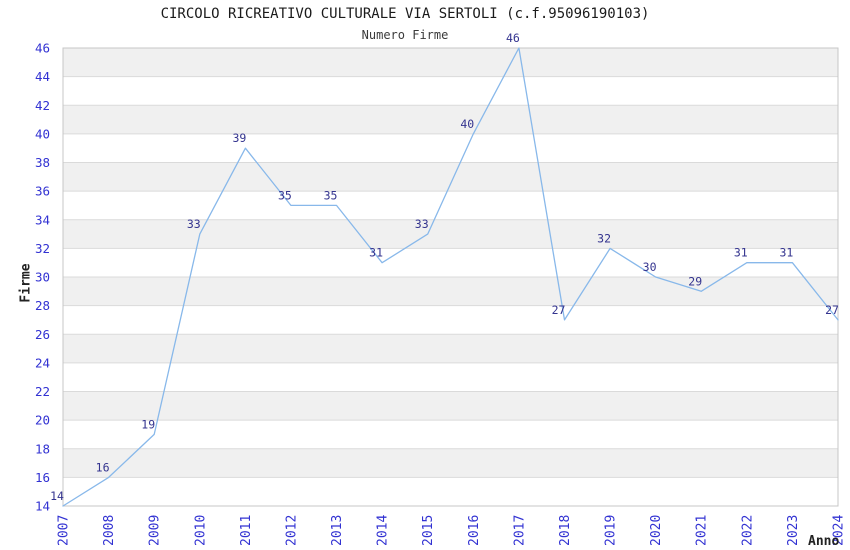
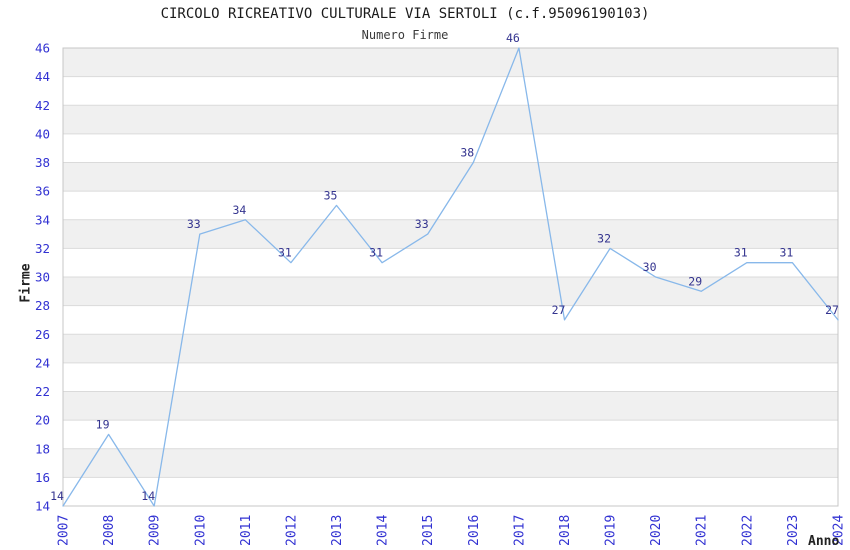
2008: 16 -> 19
2009: 19 -> 14
2011: 39 -> 34
2012: 35 -> 31
2016: 40 -> 38
